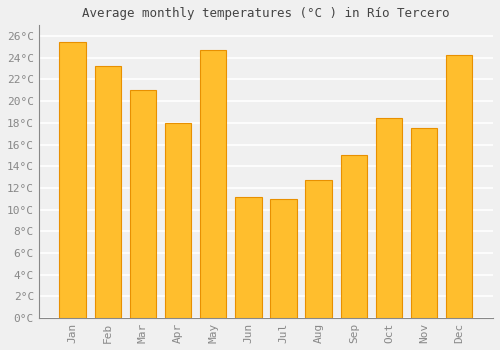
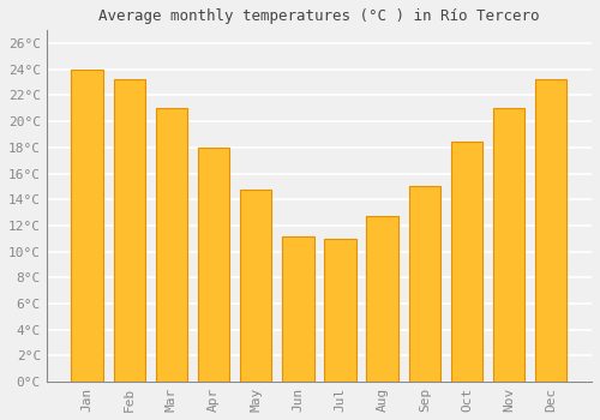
Jan: 25.5°C -> 24.0°C
May: 24.7°C -> 14.8°C
Nov: 17.5°C -> 21.0°C
Dec: 24.3°C -> 23.2°C
